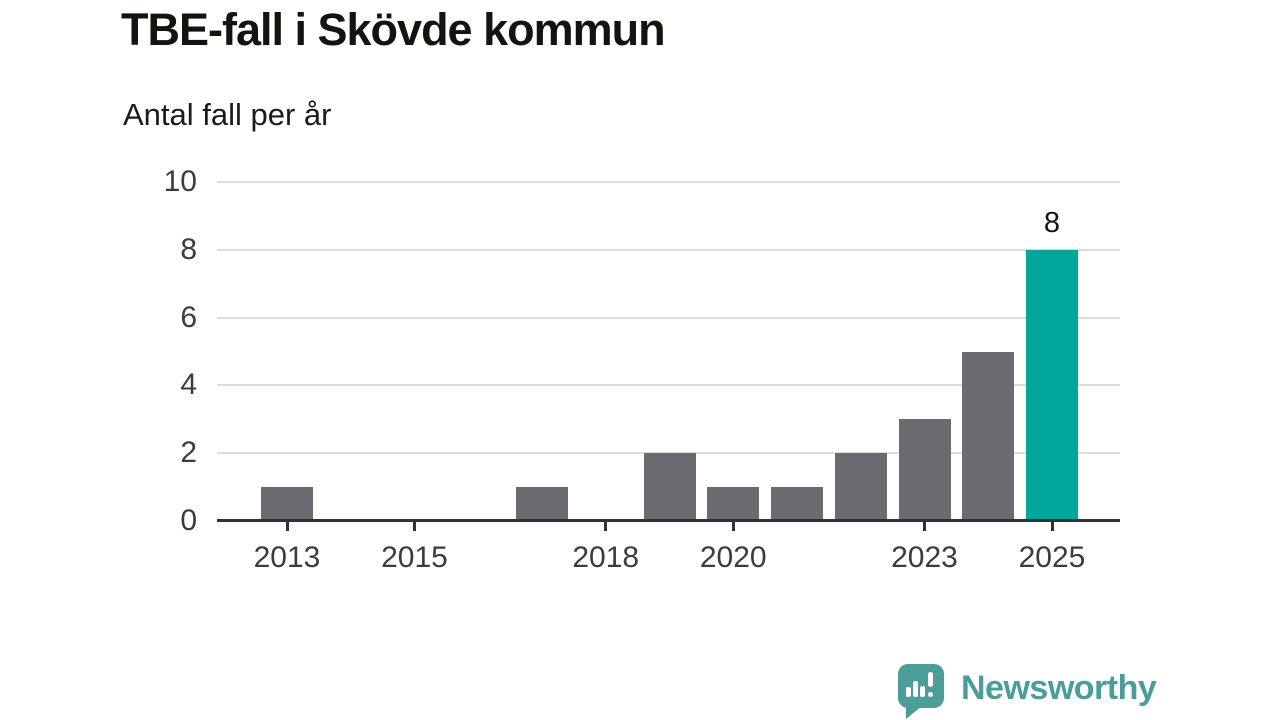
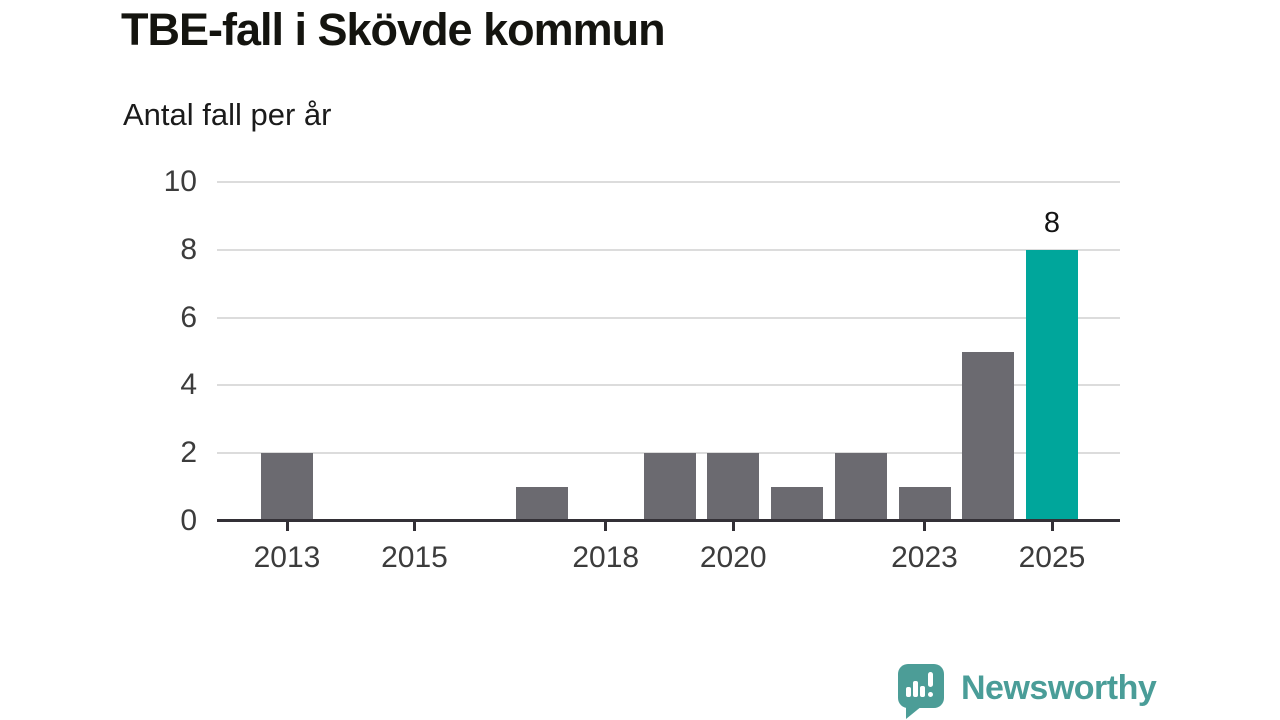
2013: 1 -> 2
2020: 1 -> 2
2023: 3 -> 1
